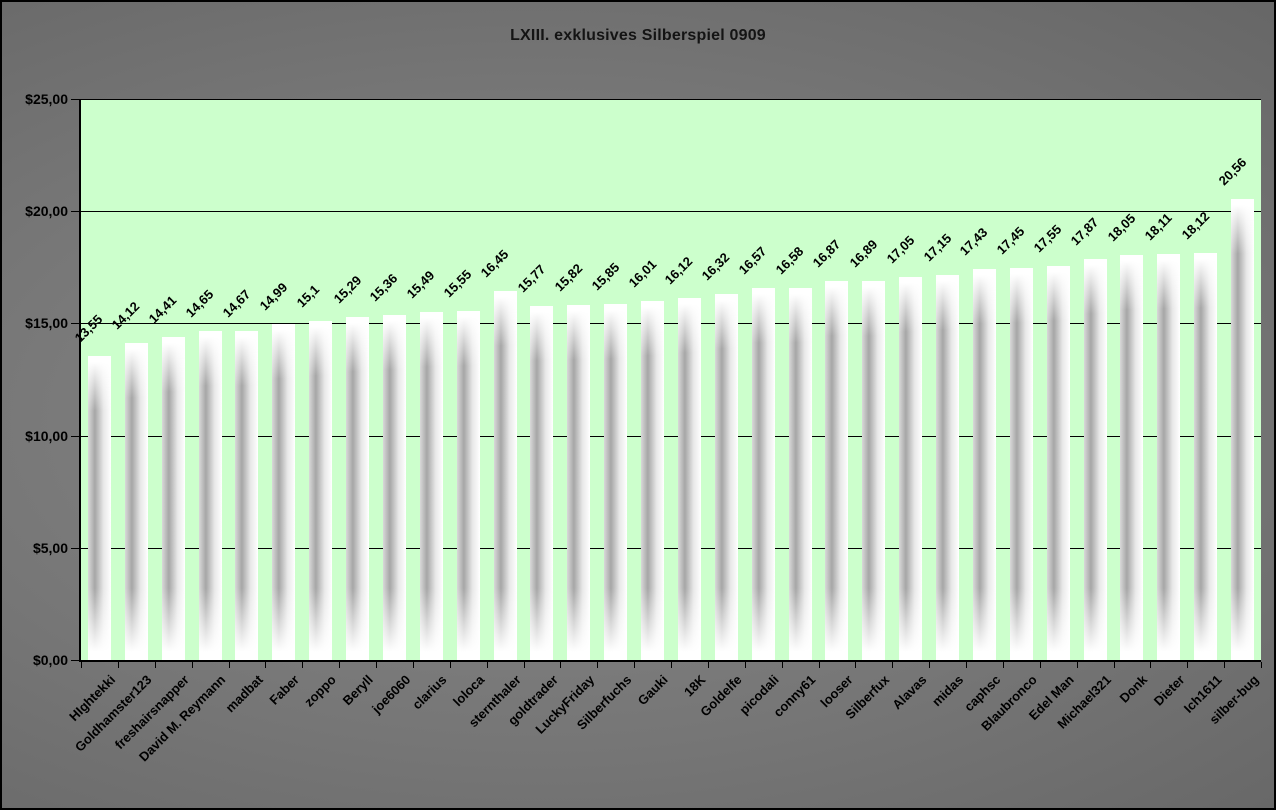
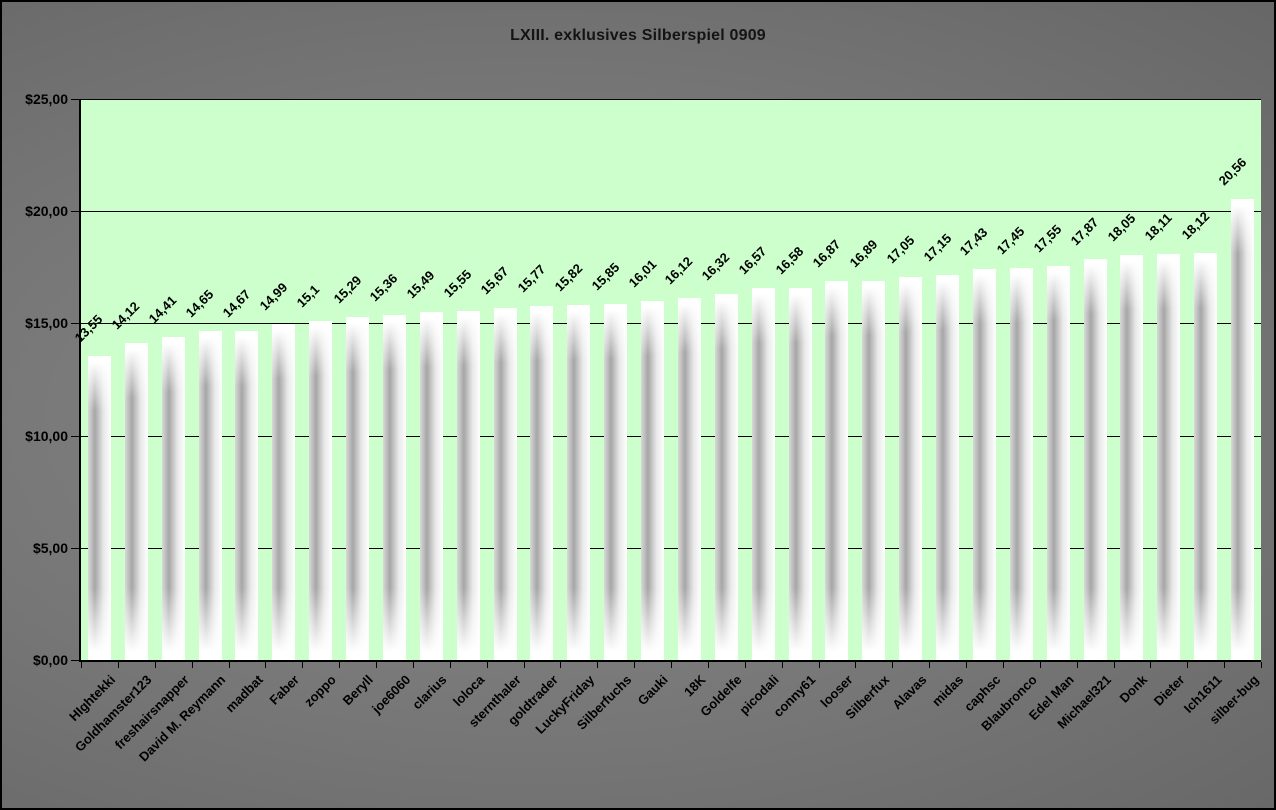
sternthaler: 16,45 -> 15,67
